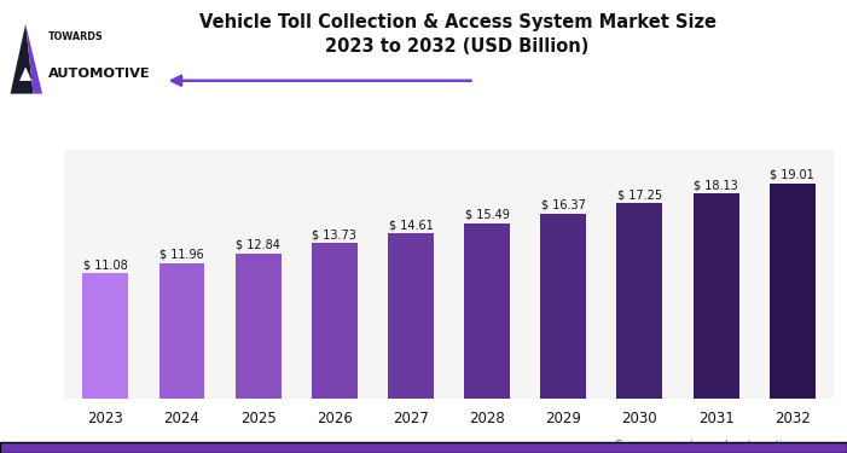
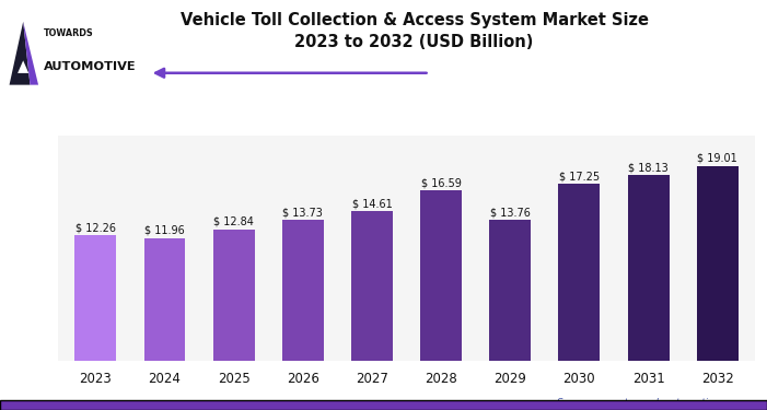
2023: 11.08 -> 12.26
2028: 15.49 -> 16.59
2029: 16.37 -> 13.76
